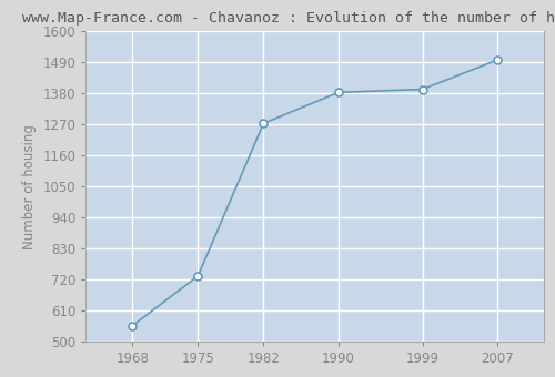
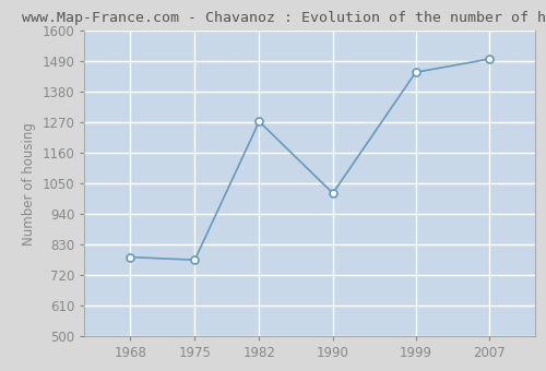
1968: 557 -> 785
1975: 733 -> 775
1990: 1383 -> 1015
1999: 1394 -> 1450
